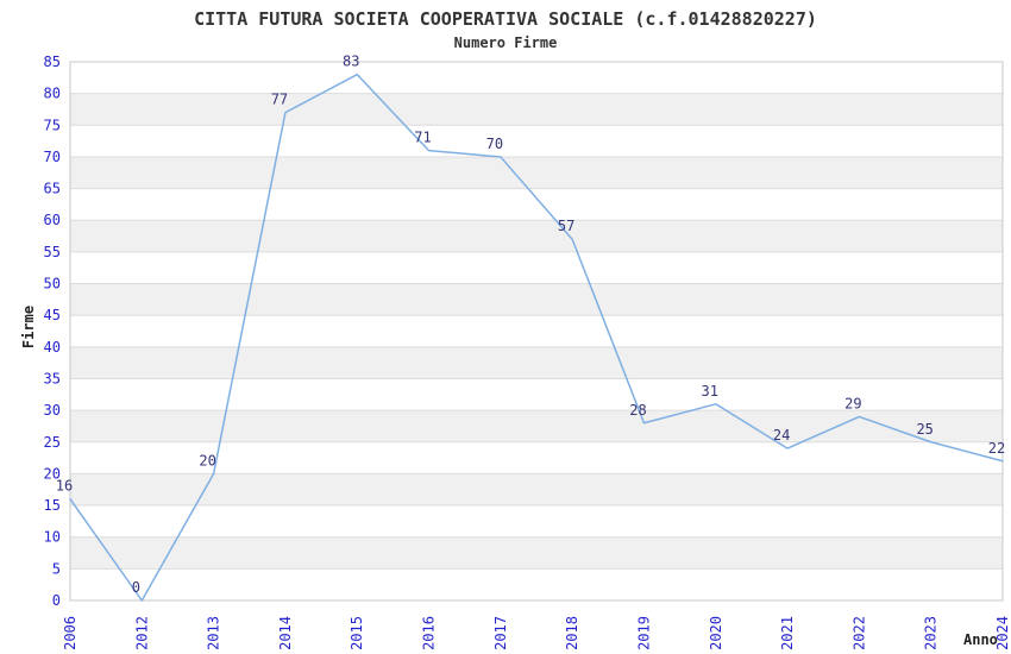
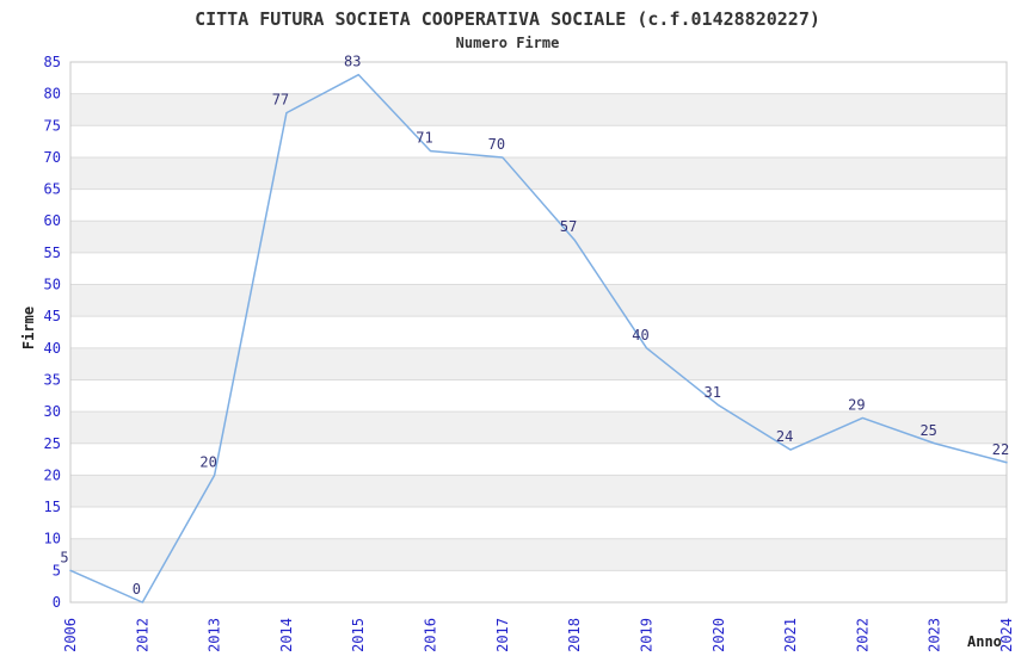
2006: 16 -> 5
2019: 28 -> 40
